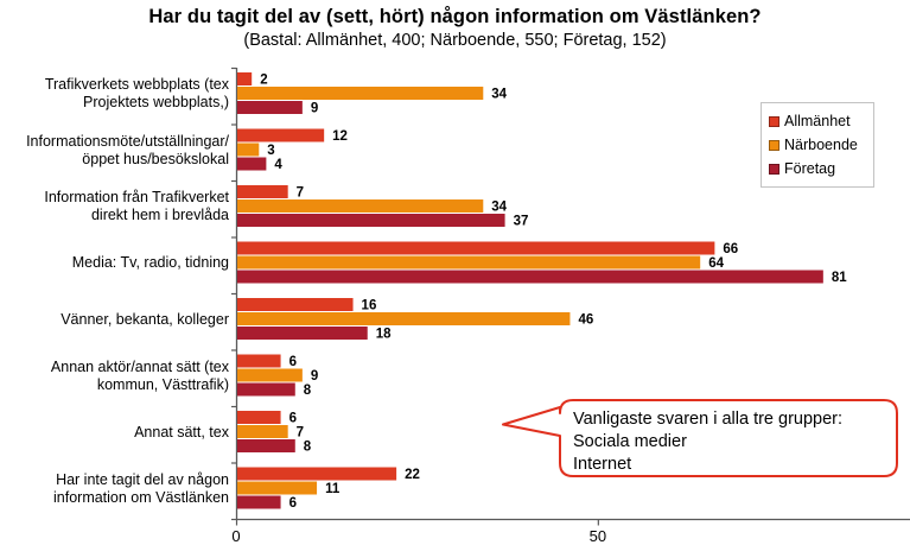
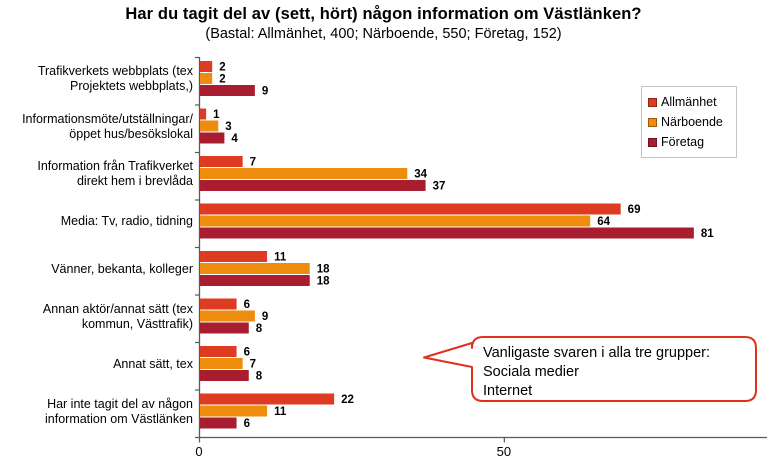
Närboende/Trafikverkets webbplats (tex Projektets webbplats,): 34 -> 2
Allmänhet/Informationsmöte/utställningar/ öppet hus/besökslokal: 12 -> 1
Allmänhet/Media: Tv, radio, tidning: 66 -> 69
Allmänhet/Vänner, bekanta, kolleger: 16 -> 11
Närboende/Vänner, bekanta, kolleger: 46 -> 18
